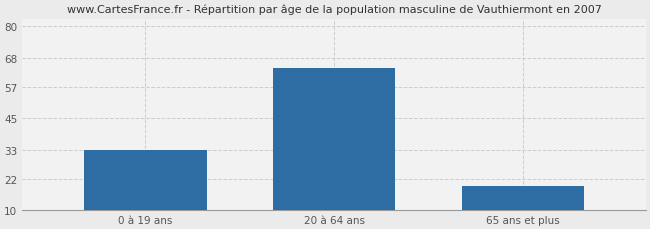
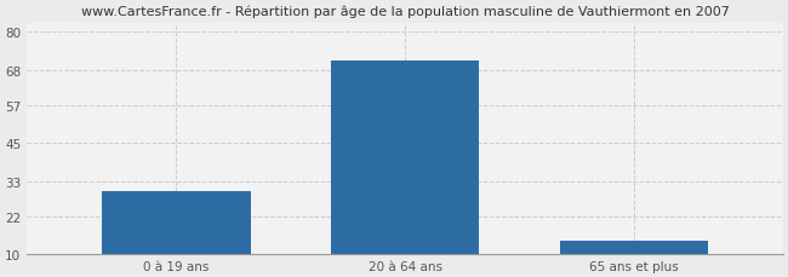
0 à 19 ans: 33 -> 30
20 à 64 ans: 64 -> 71
65 ans et plus: 19 -> 14
